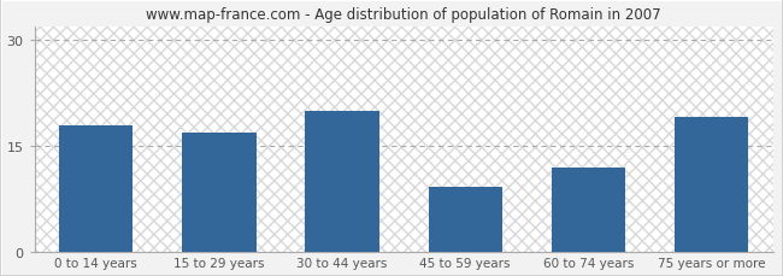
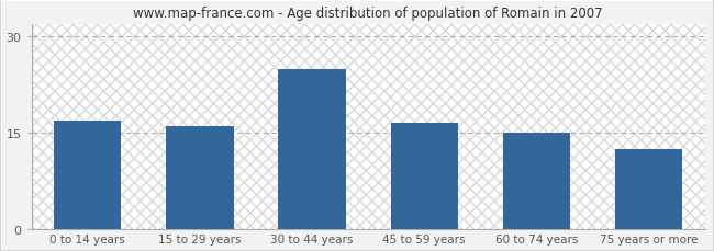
0 to 14 years: 18.0 -> 17.0
15 to 29 years: 17.0 -> 16.0
30 to 44 years: 20.0 -> 25.0
45 to 59 years: 9.2 -> 16.5
60 to 74 years: 12.0 -> 15.0
75 years or more: 19.2 -> 12.5
